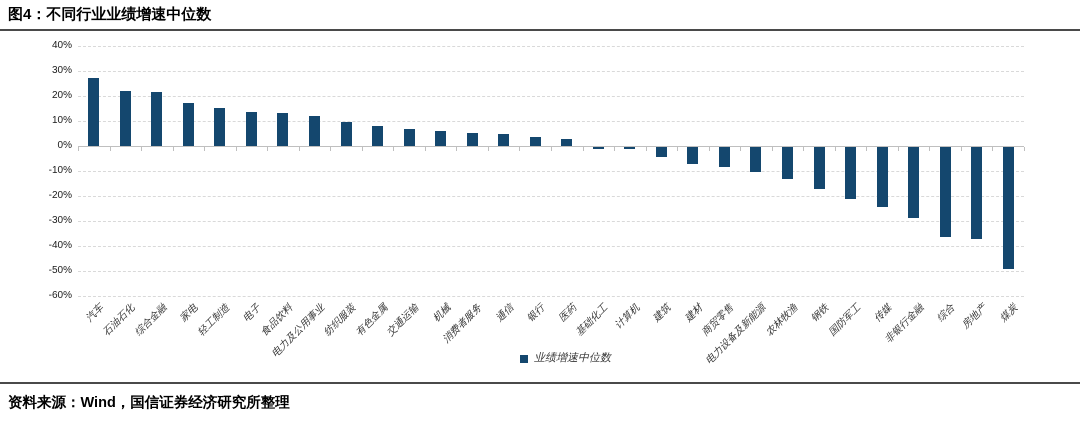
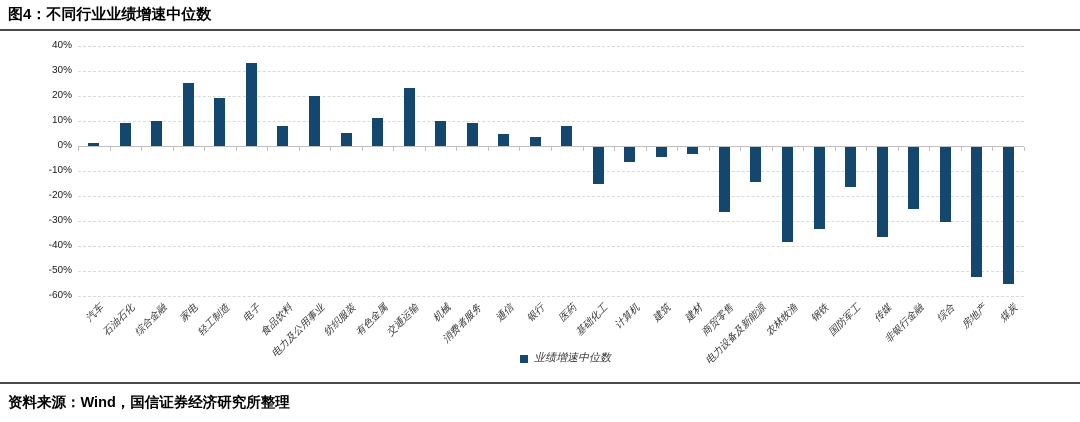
汽车: 27% -> 1%
石油石化: 22% -> 9%
综合金融: 22% -> 10%
家电: 17% -> 25%
轻工制造: 15% -> 19%
电子: 14% -> 33%
食品饮料: 13% -> 8%
电力及公用事业: 12% -> 20%
纺织服装: 10% -> 5%
有色金属: 8% -> 11%
交通运输: 6% -> 23%
机械: 6% -> 10%
消费者服务: 5% -> 9%
医药: 2% -> 8%
基础化工: -1% -> -15%
计算机: -1% -> -6%
建材: -7% -> -3%
商贸零售: -8% -> -26%
电力设备及新能源: -10% -> -14%
农林牧渔: -13% -> -38%
钢铁: -17% -> -33%
国防军工: -21% -> -16%
传媒: -24% -> -36%
非银行金融: -28% -> -25%
综合: -36% -> -30%
房地产: -37% -> -52%
煤炭: -49% -> -55%
